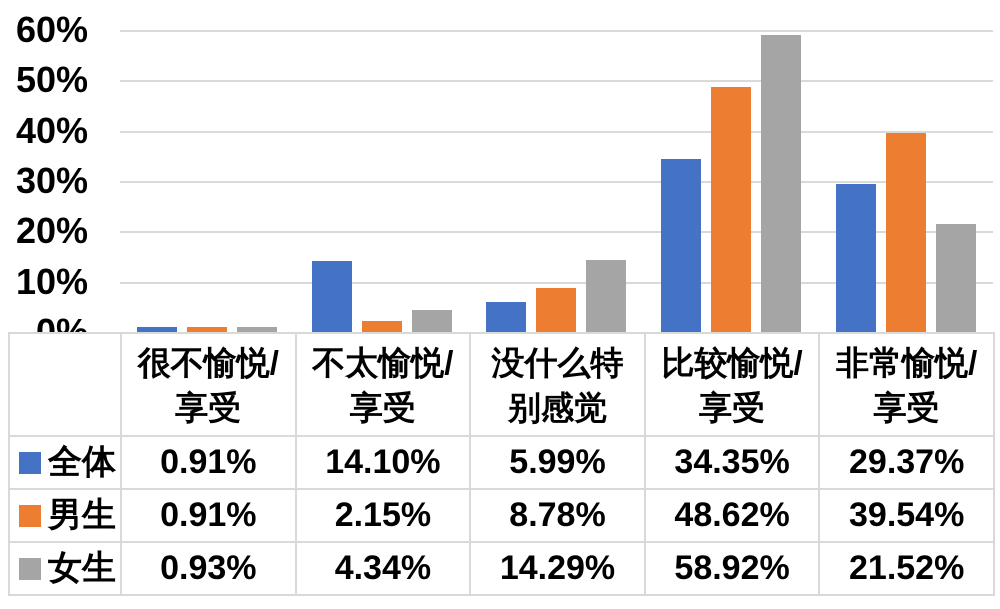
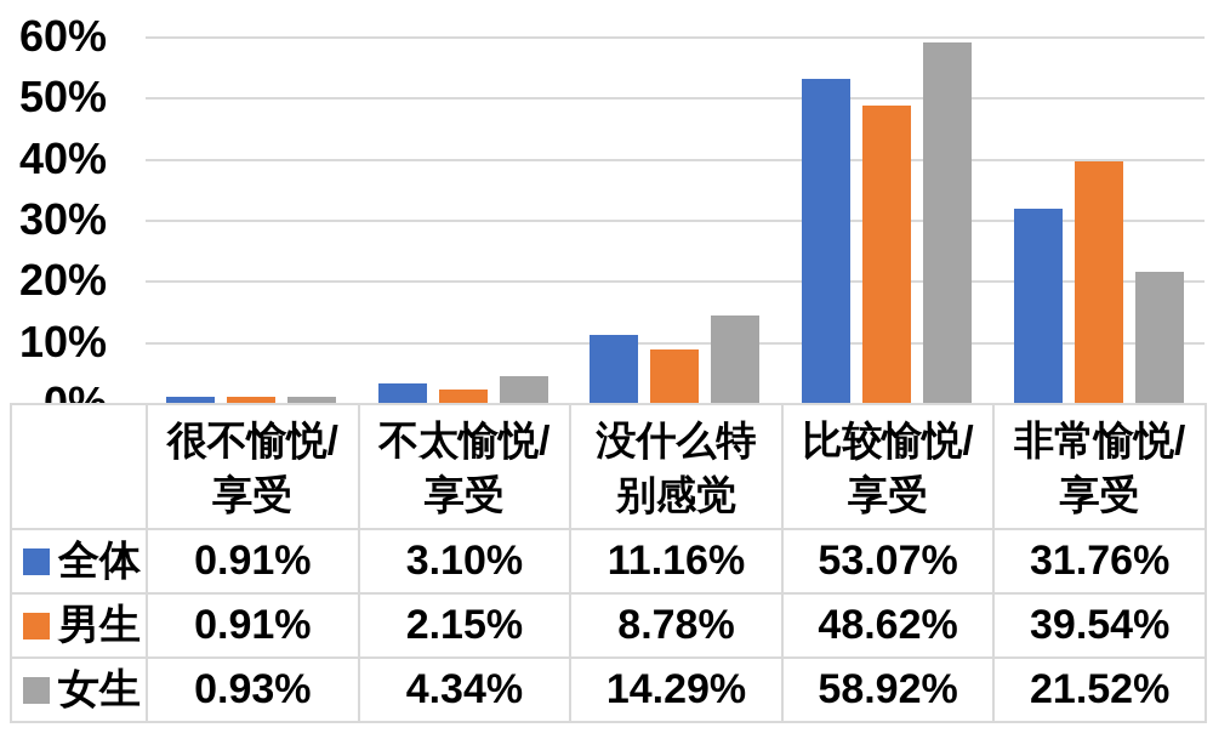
全体/不太愉悦/享受: 14.10% -> 3.10%
全体/没什么特别感觉: 5.99% -> 11.16%
全体/比较愉悦/享受: 34.35% -> 53.07%
全体/非常愉悦/享受: 29.37% -> 31.76%
